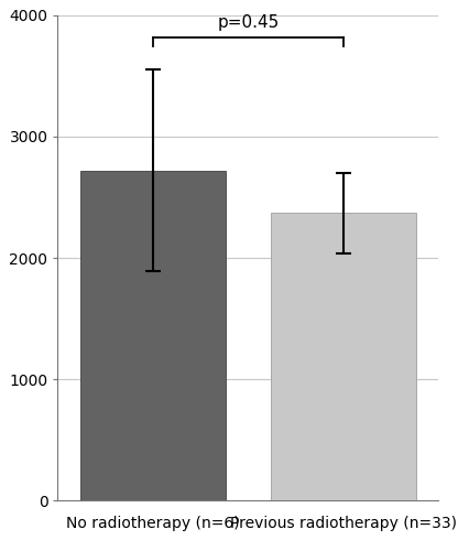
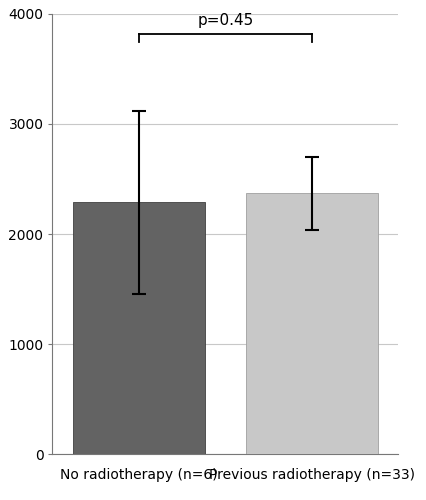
No radiotherapy (n=6): 2720 -> 2290
